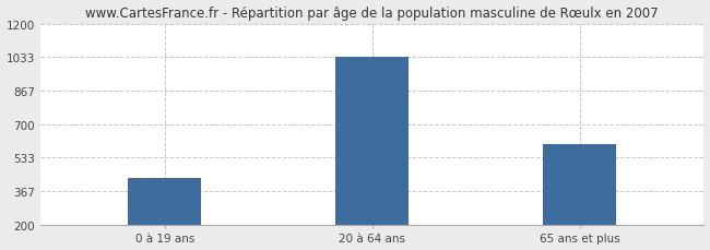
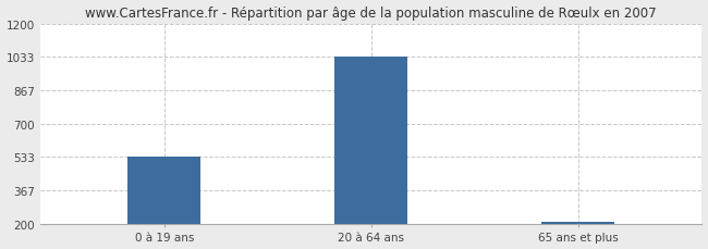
0 à 19 ans: 430 -> 530
65 ans et plus: 600 -> 210
